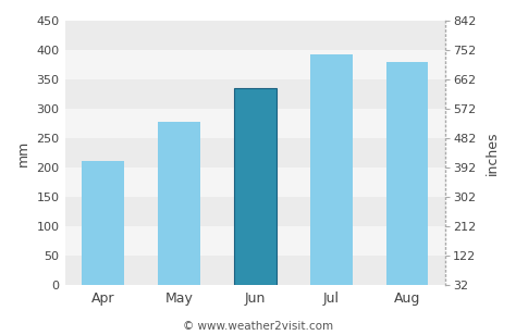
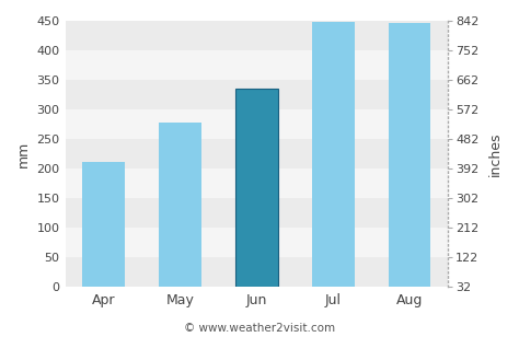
Jul: 392 -> 449
Aug: 380 -> 447
